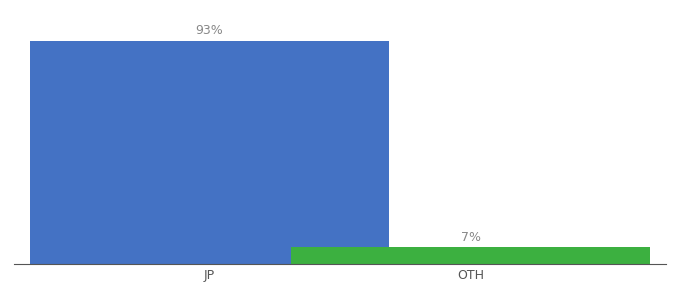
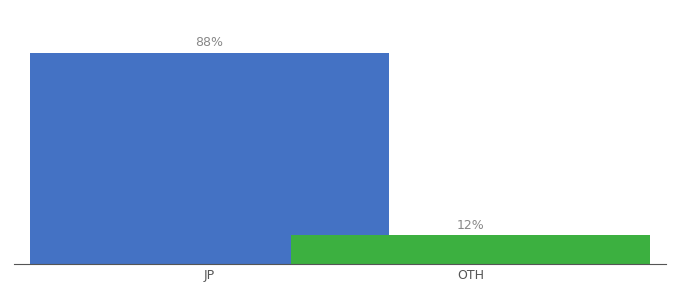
JP: 93% -> 88%
OTH: 7% -> 12%
